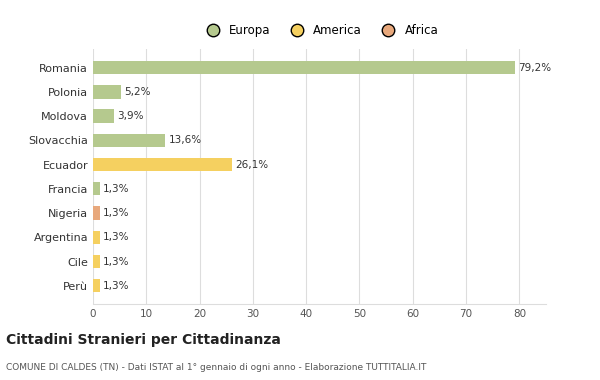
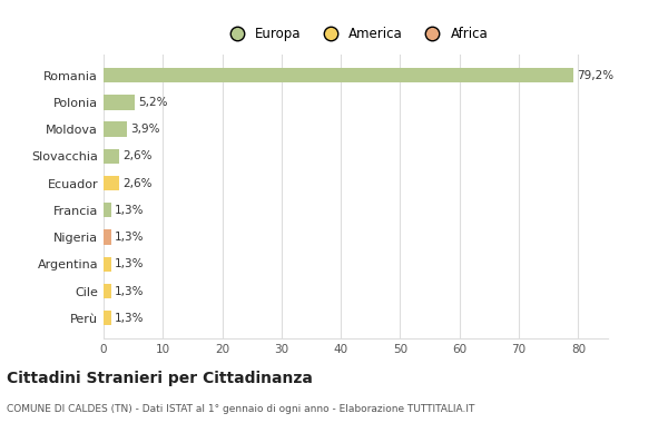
Slovacchia: 13,6% -> 2,6%
Ecuador: 26,1% -> 2,6%
